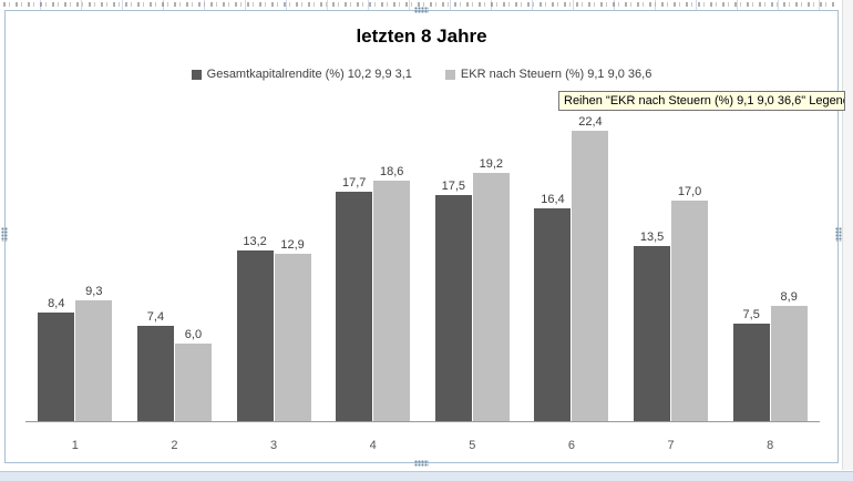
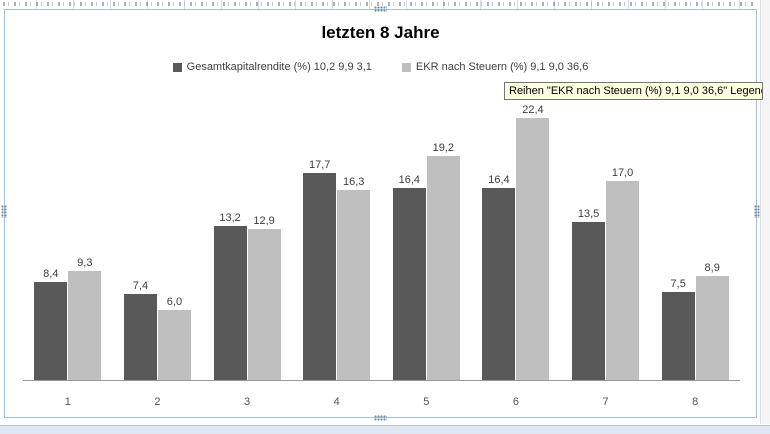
EKR nach Steuern (%) 9,1 9,0 36,6/4: 18,6 -> 16,3
Gesamtkapitalrendite (%) 10,2 9,9 3,1/5: 17,5 -> 16,4
